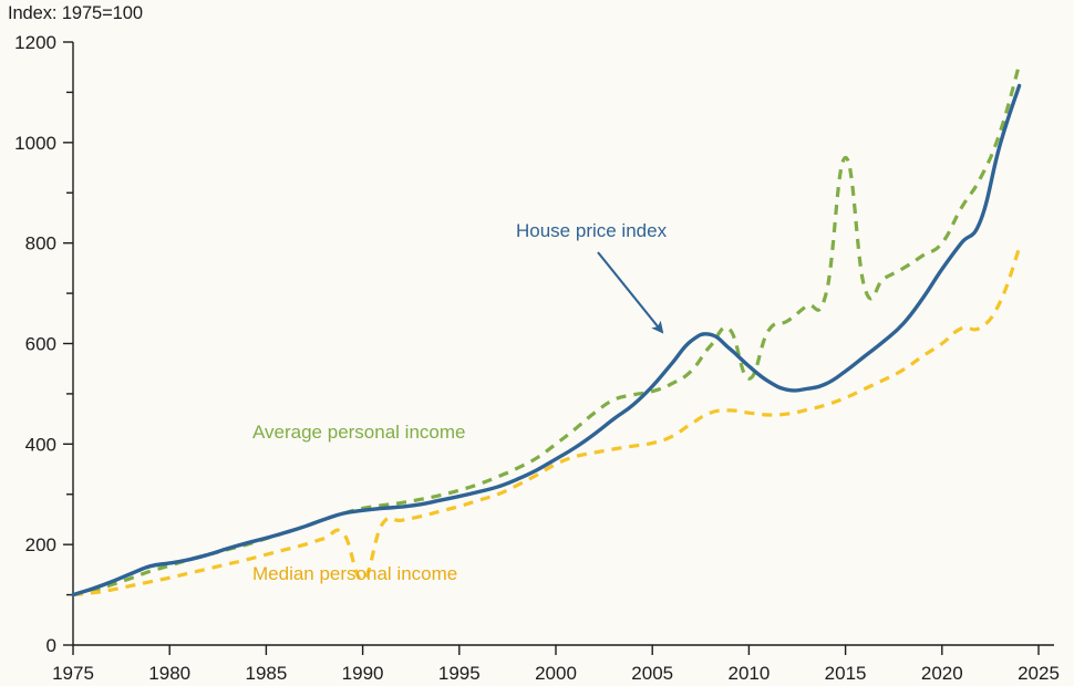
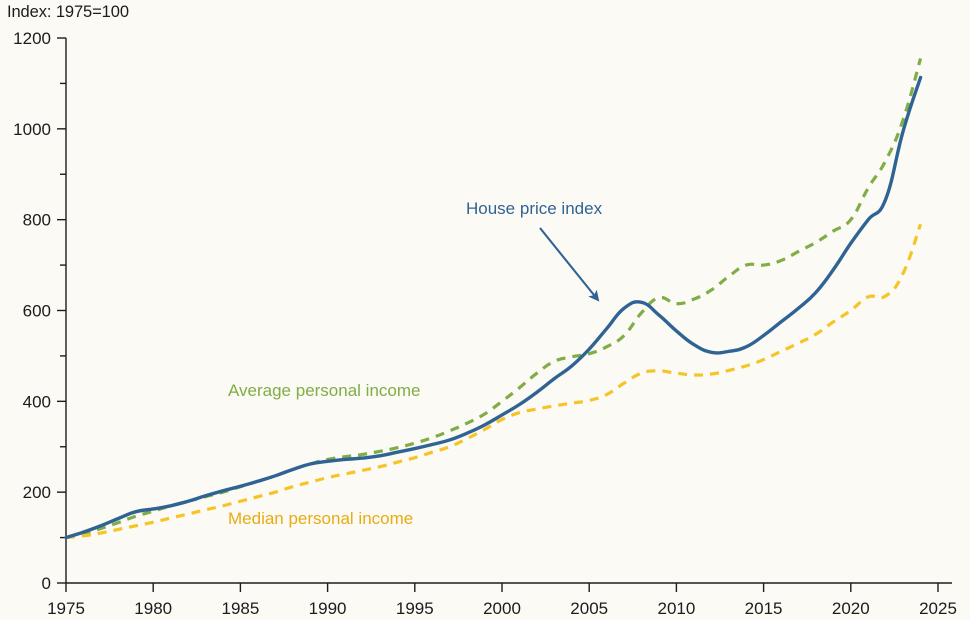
Median personal income/1990: 130 -> 230
Average personal income/2010: 530 -> 620
Average personal income/2015: 970 -> 700
